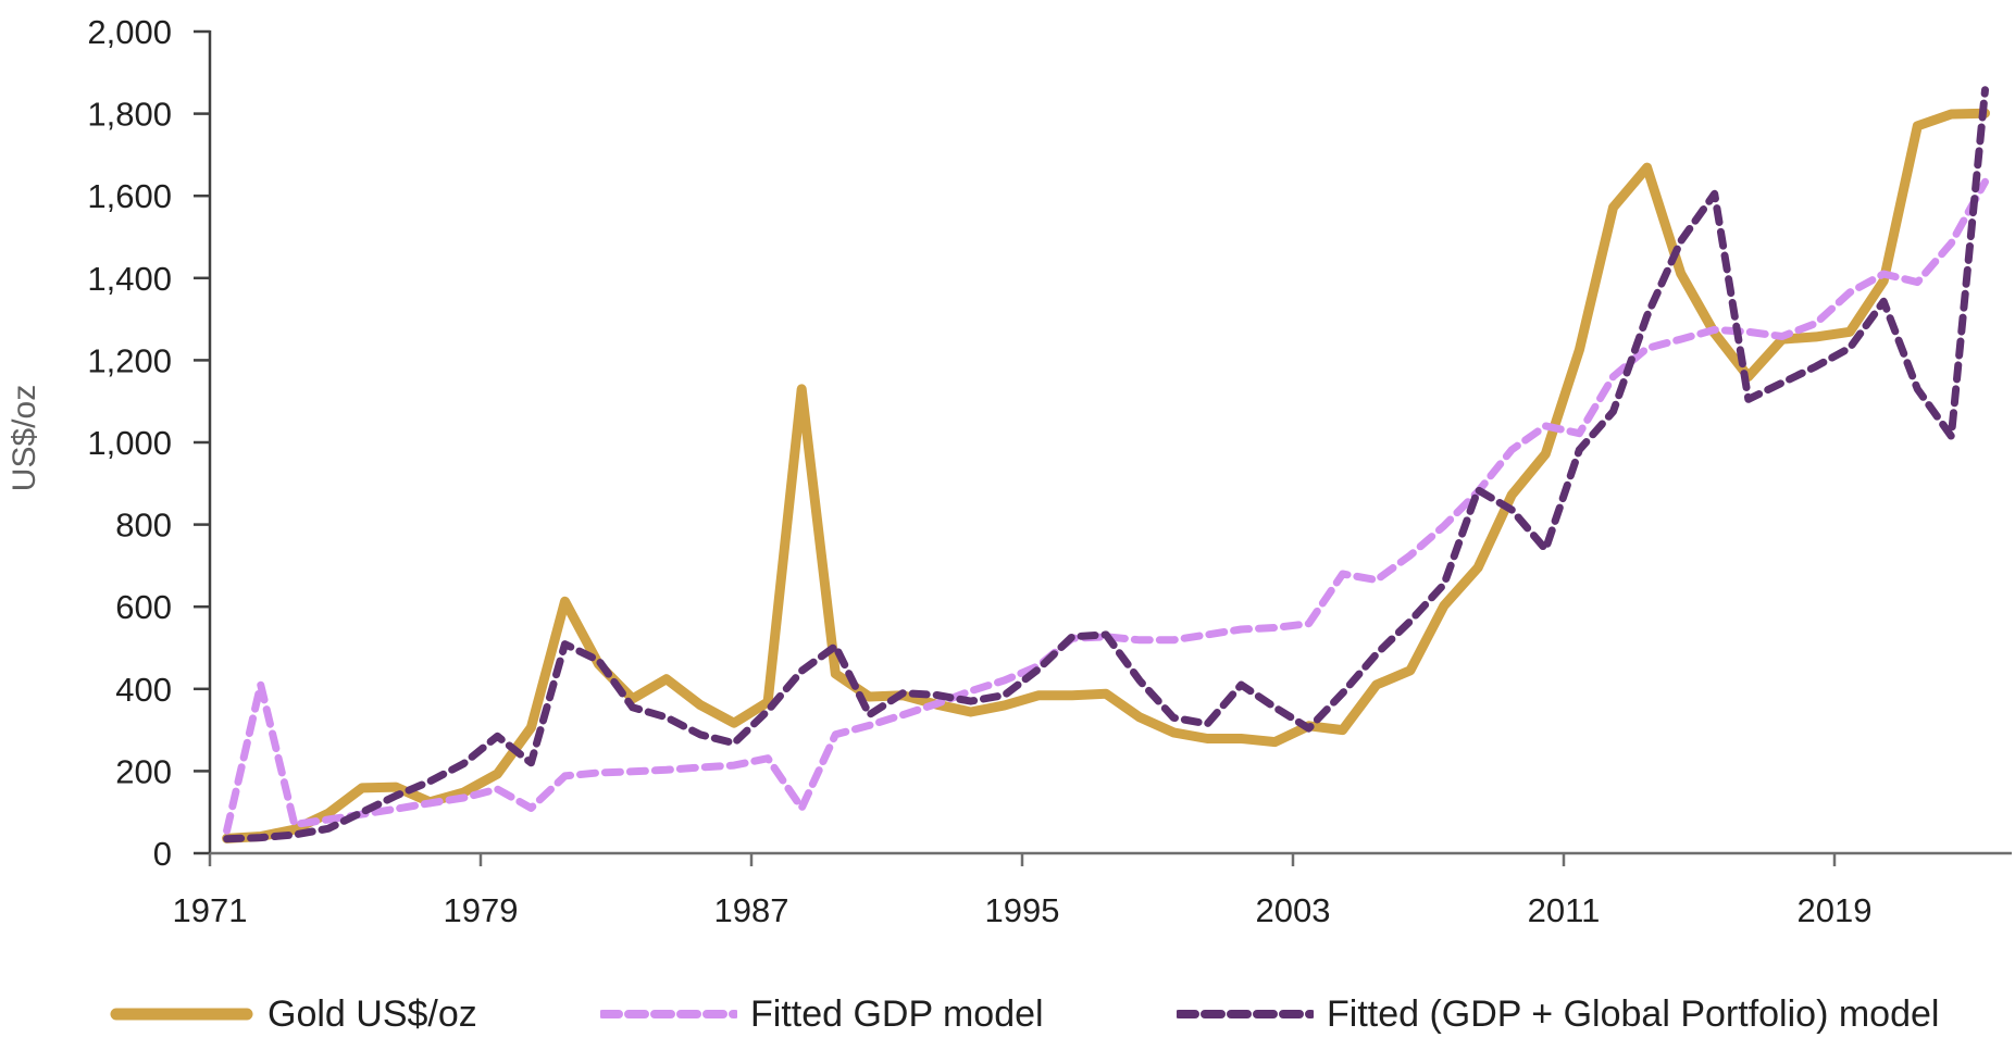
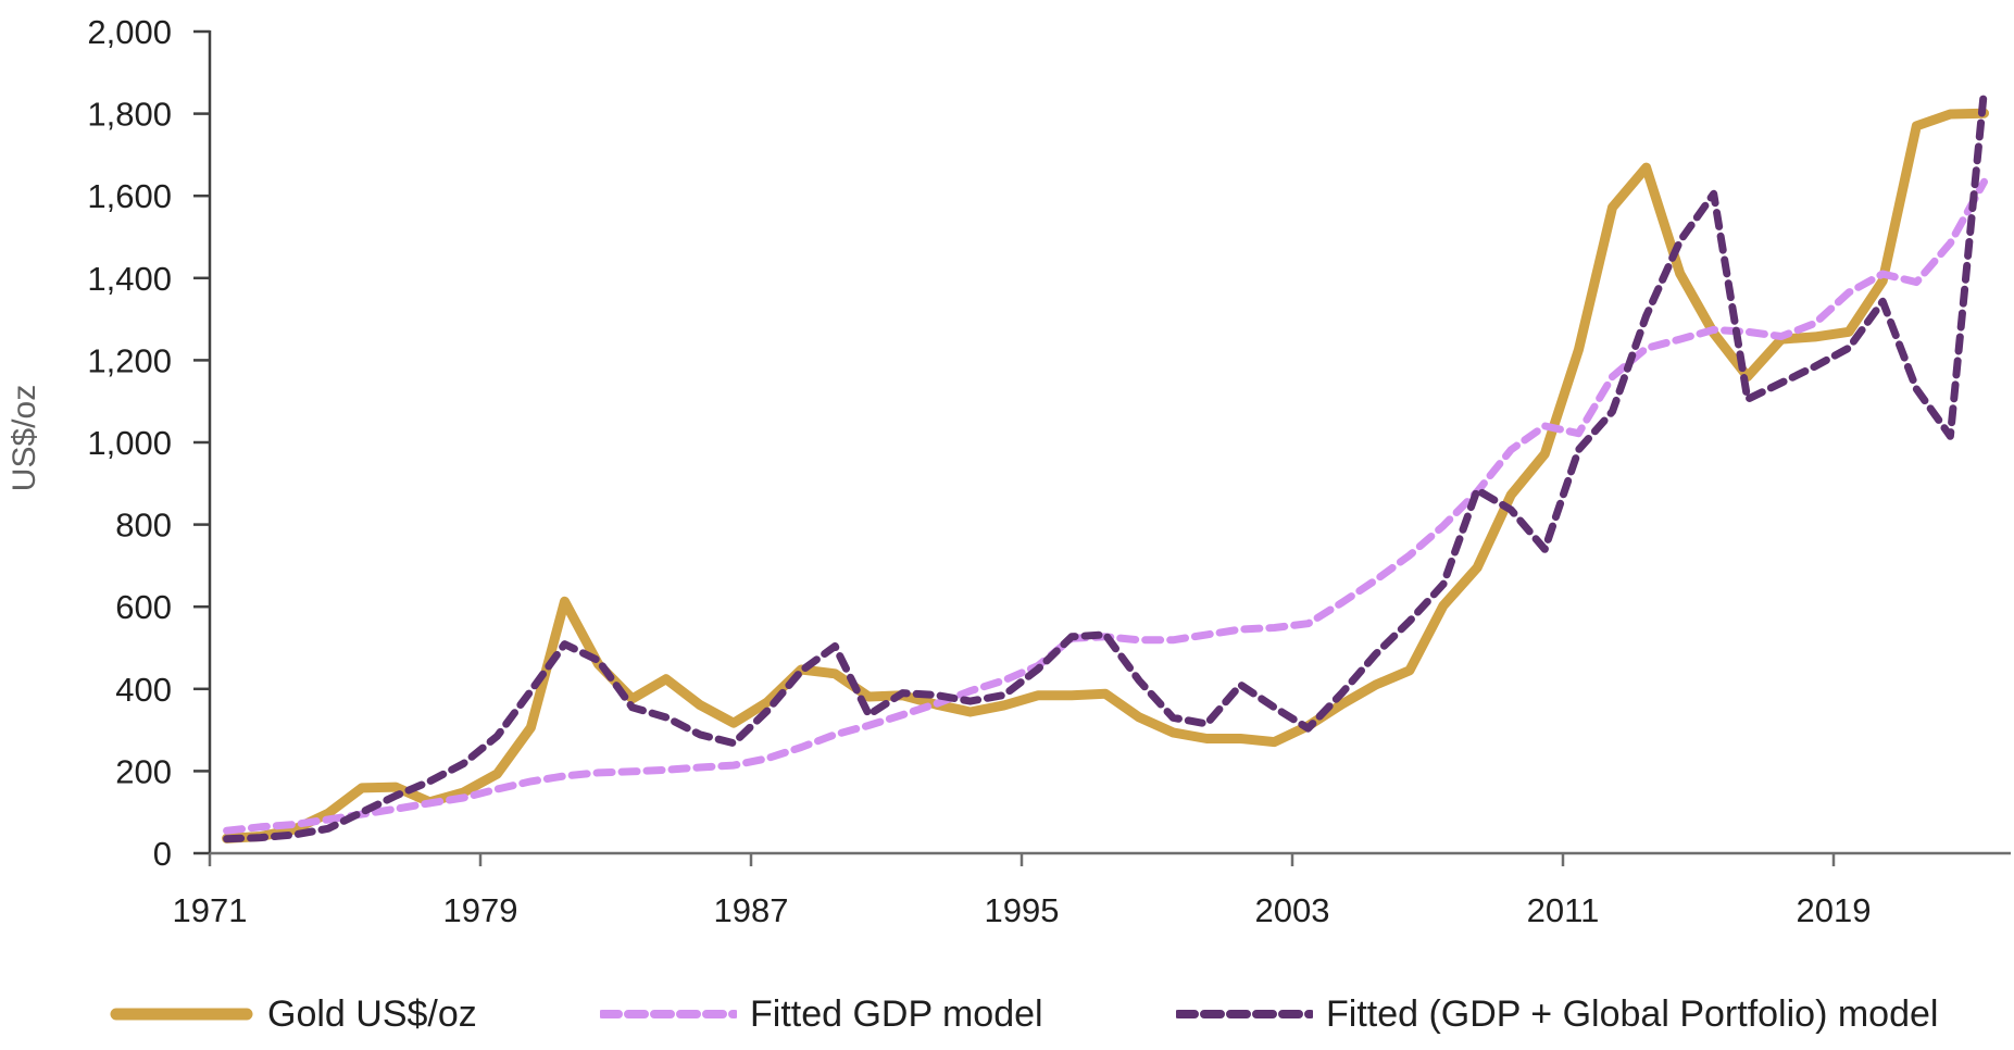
Fitted GDP model/1971: 410 -> 60
Fitted GDP model/1979: 110 -> 180
Fitted (GDP + Global Portfolio) model/1979: 220 -> 400
Gold US$/oz/1987: 1130 -> 450
Fitted GDP model/1987: 110 -> 260
Gold US$/oz/2003: 300 -> 360
Fitted GDP model/2003: 680 -> 610
